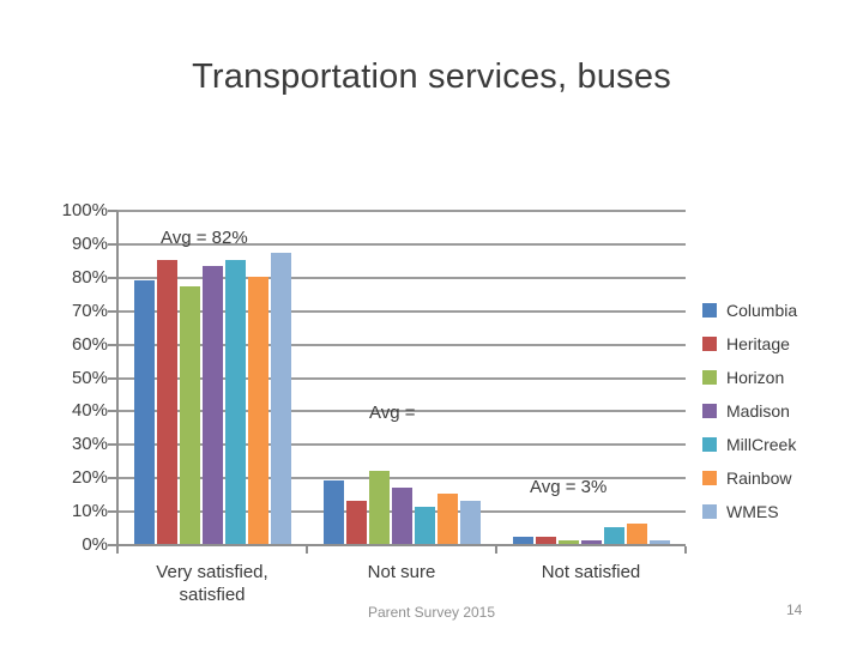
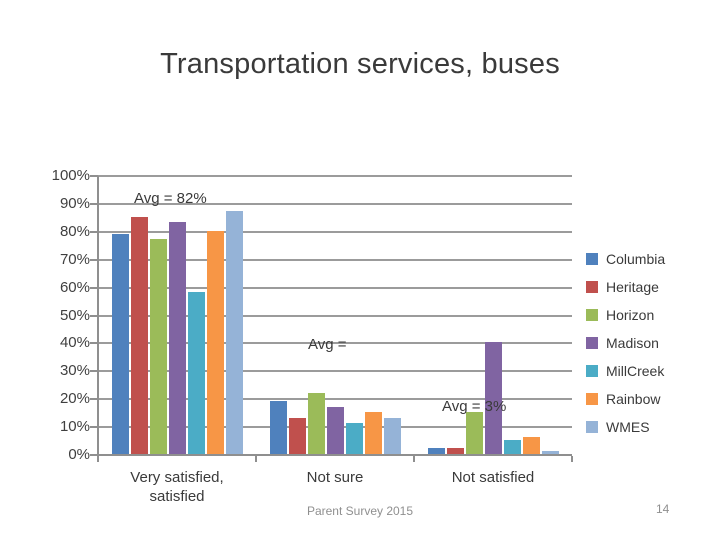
MillCreek/Very satisfied, satisfied: 85% -> 58%
Horizon/Not satisfied: 1% -> 15%
Madison/Not satisfied: 1% -> 40%
